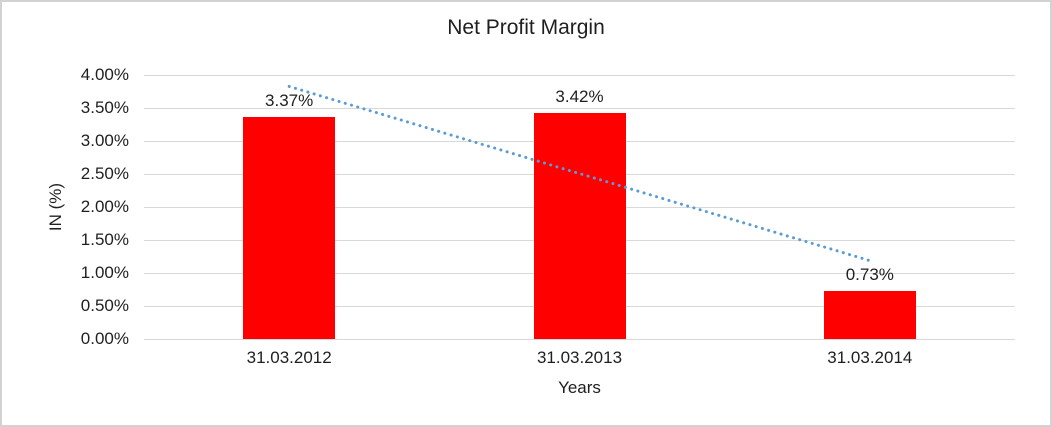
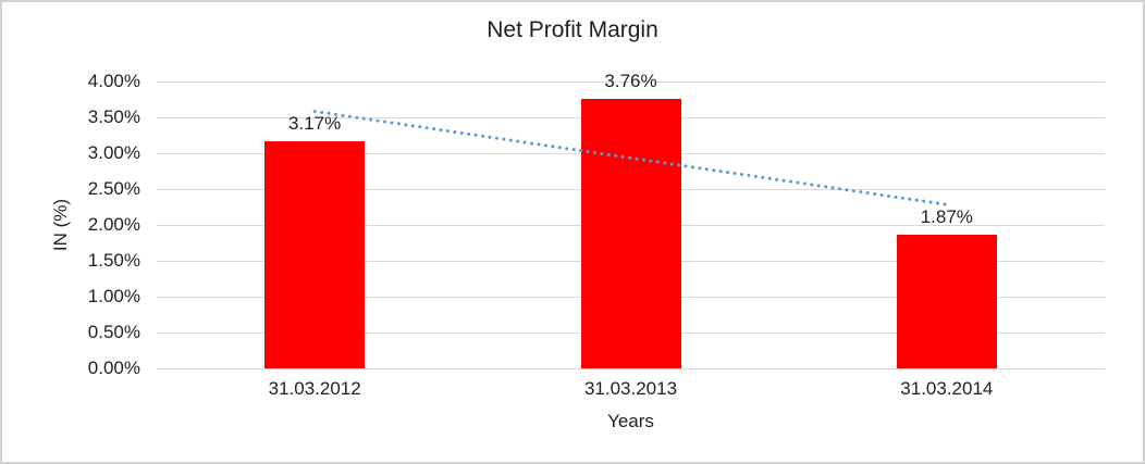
31.03.2012: 3.37% -> 3.17%
31.03.2013: 3.42% -> 3.76%
31.03.2014: 0.73% -> 1.87%
